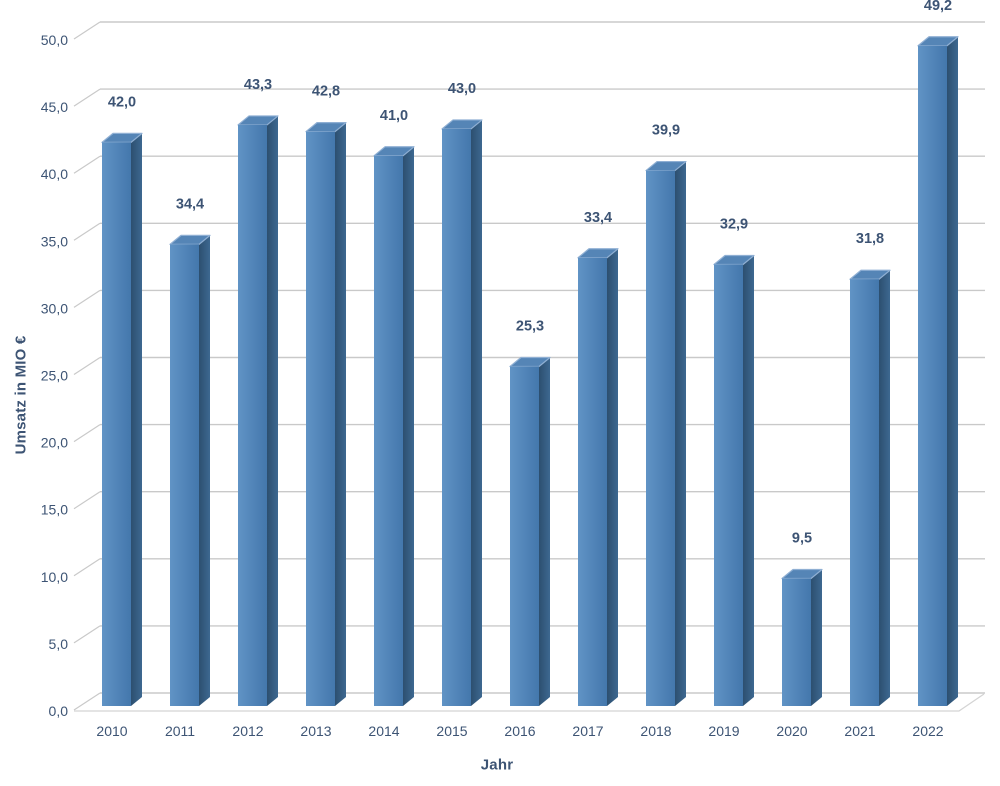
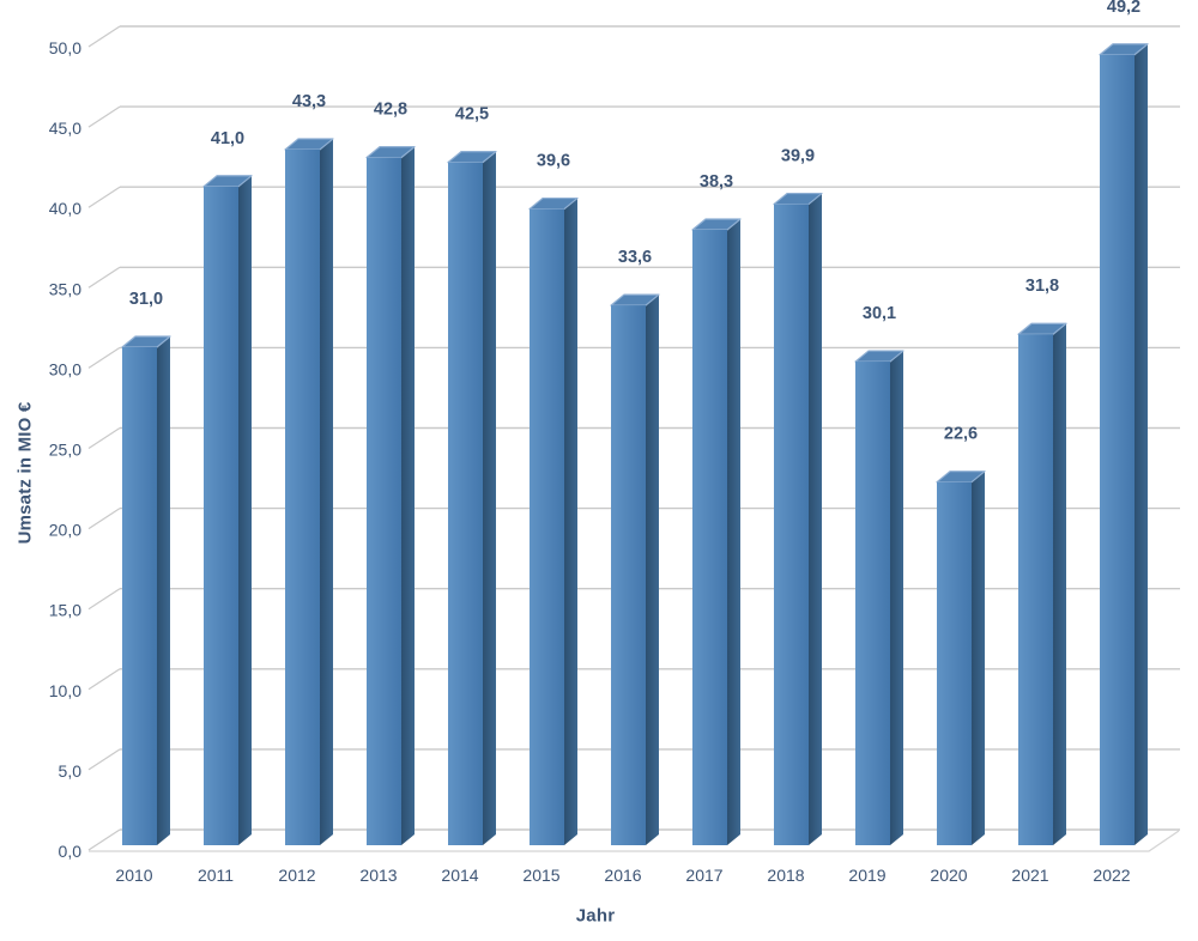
2010: 42,0 -> 31,0
2011: 34,4 -> 41,0
2014: 41,0 -> 42,5
2015: 43,0 -> 39,6
2016: 25,3 -> 33,6
2017: 33,4 -> 38,3
2019: 32,9 -> 30,1
2020: 9,5 -> 22,6
